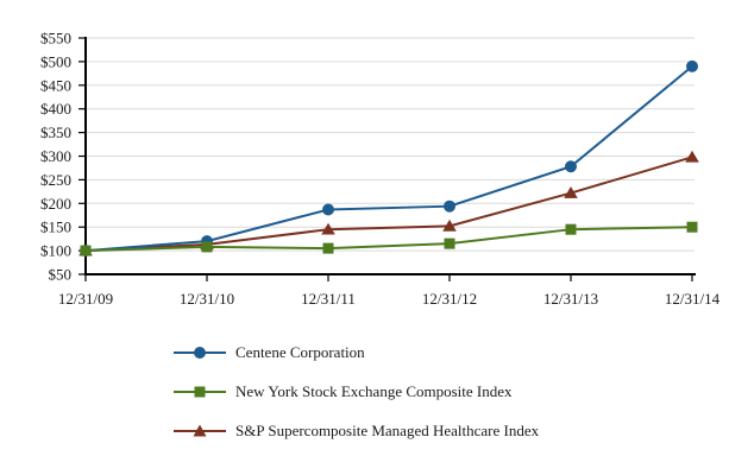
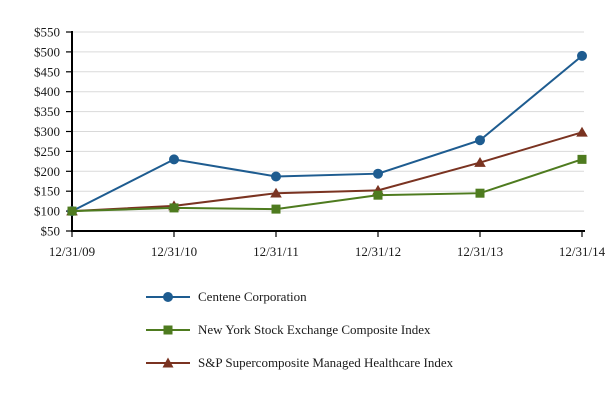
Centene Corporation/12/31/10: $120 -> $230
New York Stock Exchange Composite Index/12/31/12: $120 -> $140
New York Stock Exchange Composite Index/12/31/14: $150 -> $230
